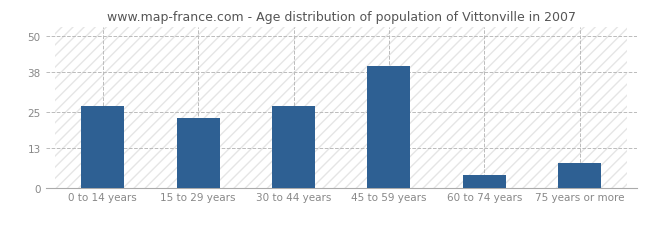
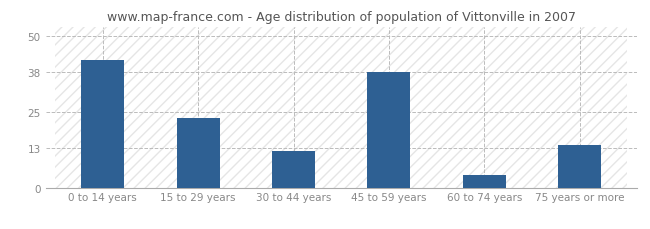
0 to 14 years: 27 -> 42
30 to 44 years: 27 -> 12
45 to 59 years: 40 -> 38
75 years or more: 8 -> 14
